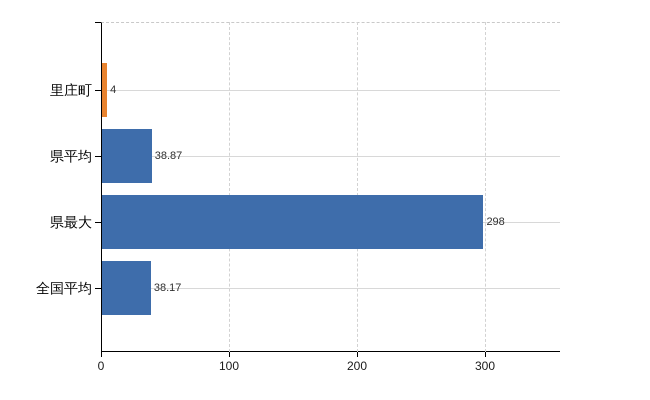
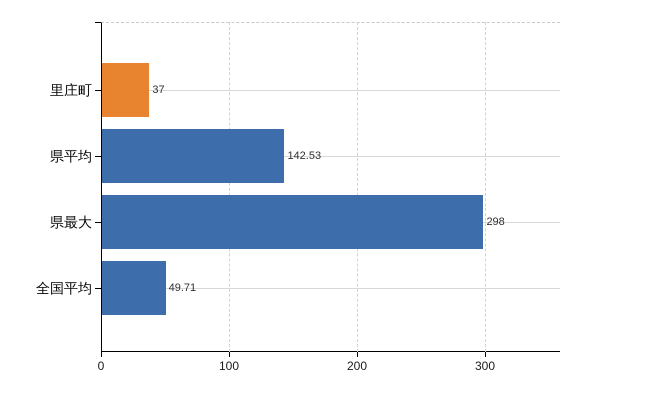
里庄町: 4 -> 37
県平均: 38.87 -> 142.53
全国平均: 38.17 -> 49.71
